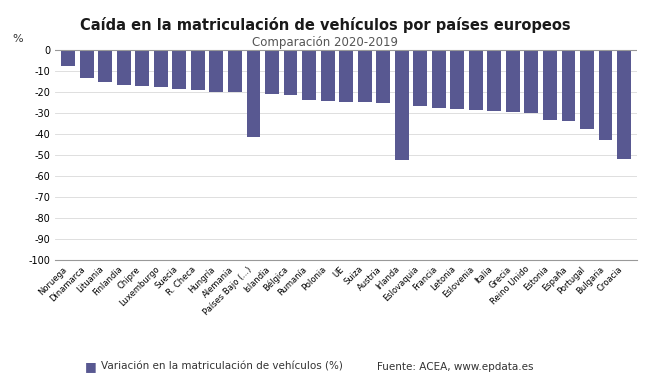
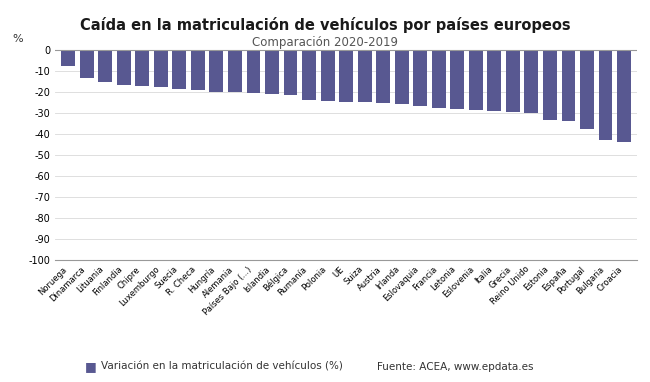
Países Bajo (...): -41.5 -> -20.5
Irlanda: -52.5 -> -25.6
Croacia: -52.0 -> -44.0
